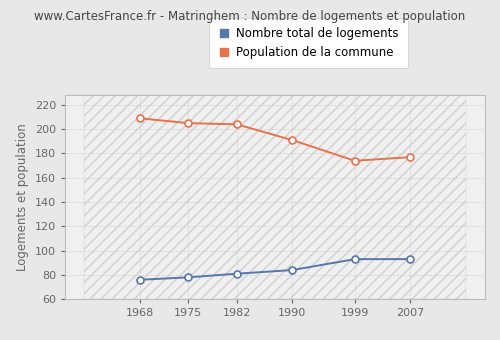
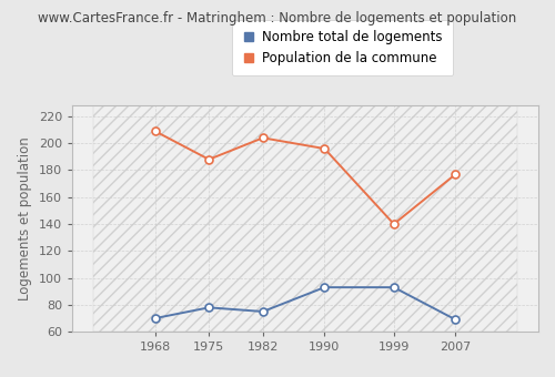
Nombre total de logements/1968: 76 -> 70
Population de la commune/1975: 205 -> 188
Nombre total de logements/1982: 81 -> 75
Nombre total de logements/1990: 84 -> 93
Population de la commune/1990: 191 -> 196
Population de la commune/1999: 174 -> 140
Nombre total de logements/2007: 93 -> 69
